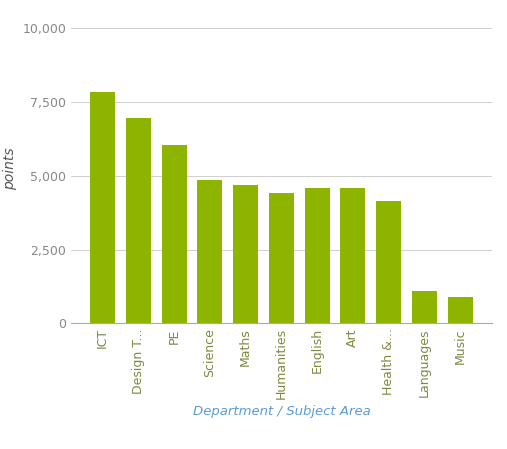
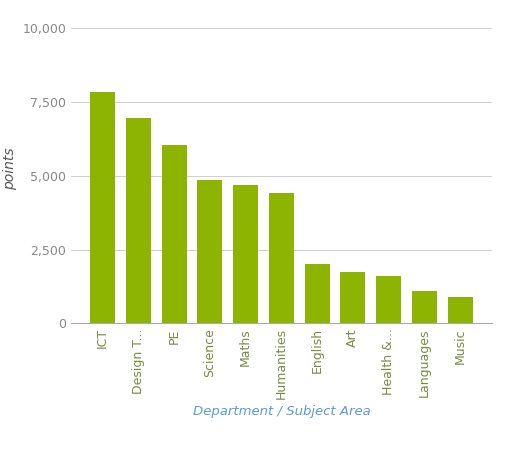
English: 4,600 -> 2,000
Art: 4,600 -> 1,750
Health &...: 4,150 -> 1,600
